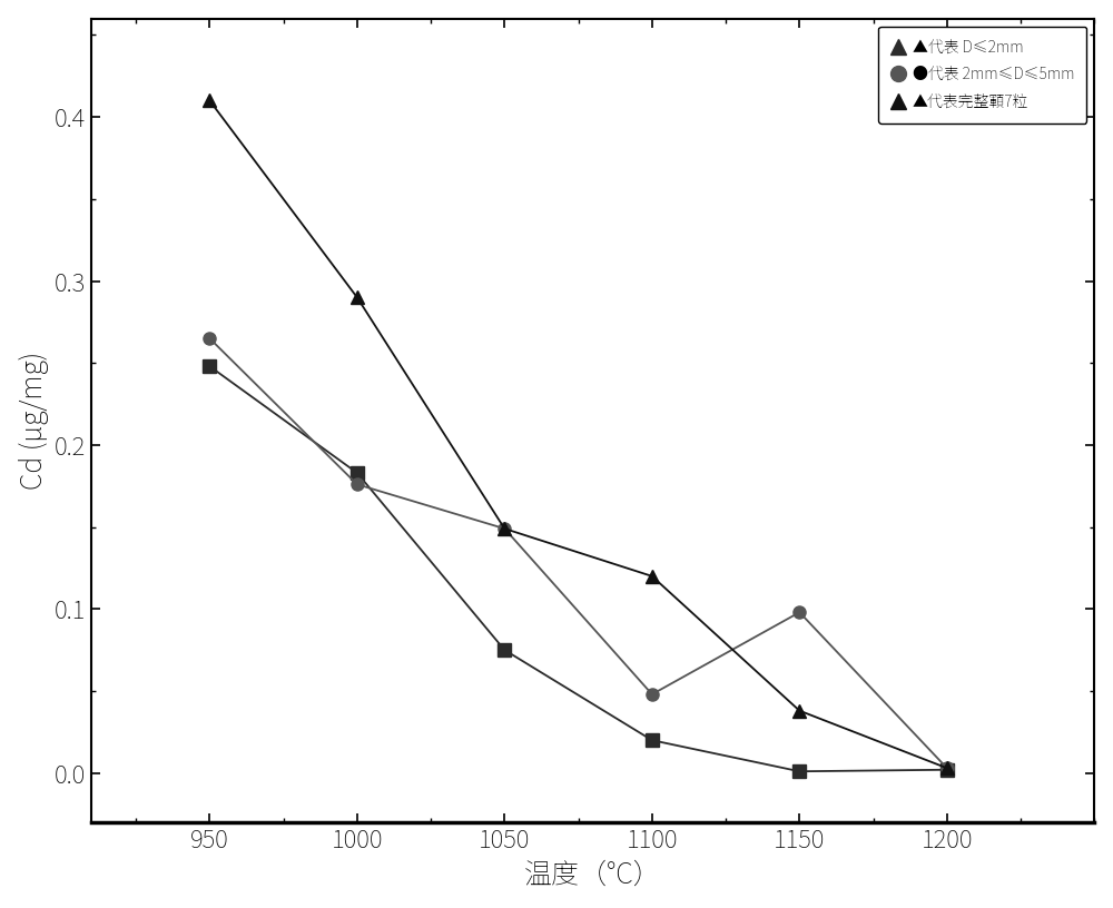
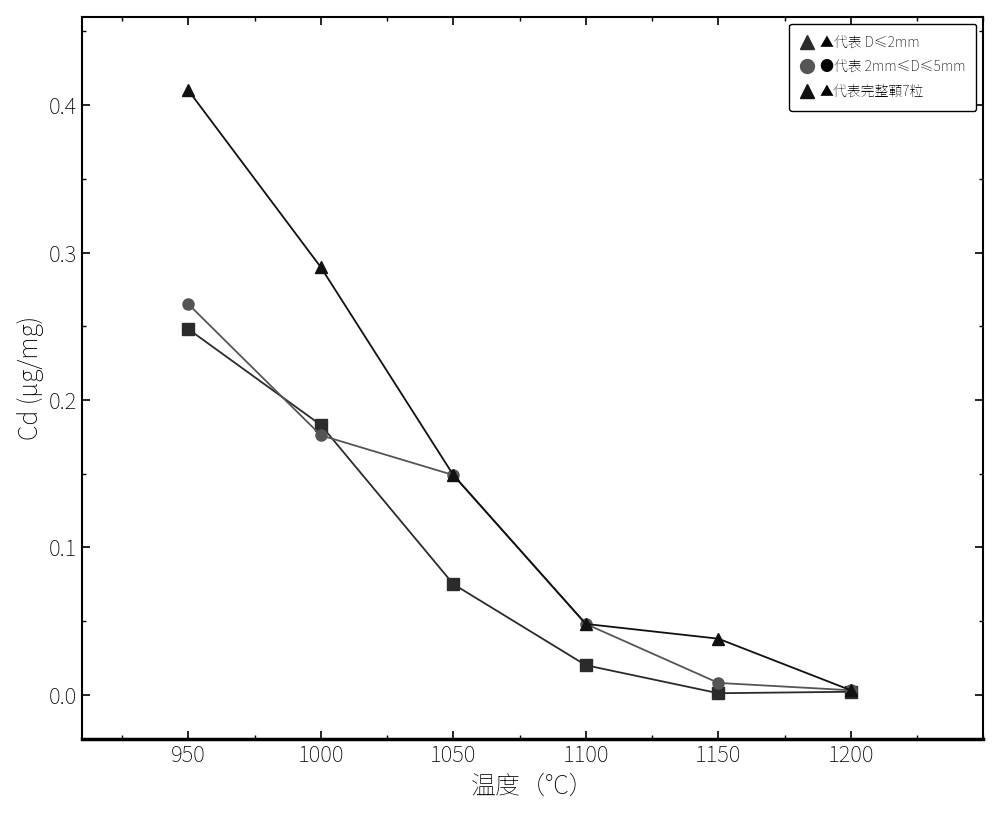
▲代表完整顐7粒/1100: 0.120 -> 0.048
●代表 2mm≤D≤5mm/1150: 0.098 -> 0.008
